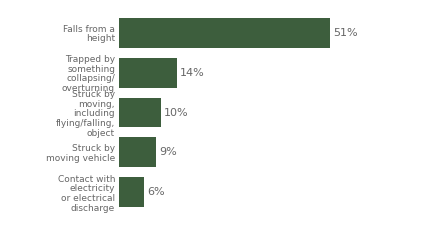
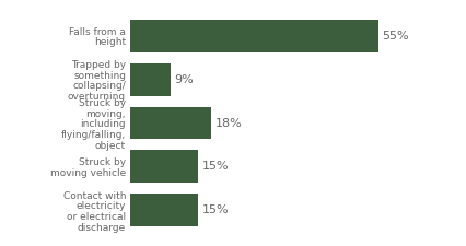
Falls from a height: 51% -> 55%
Trapped by something collapsing/ overturning: 14% -> 9%
Struck by moving, including flying/falling, object: 10% -> 18%
Struck by moving vehicle: 9% -> 15%
Contact with electricity or electrical discharge: 6% -> 15%
